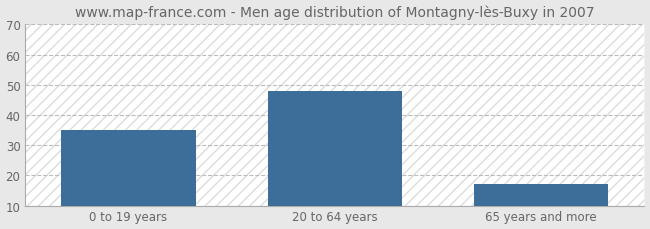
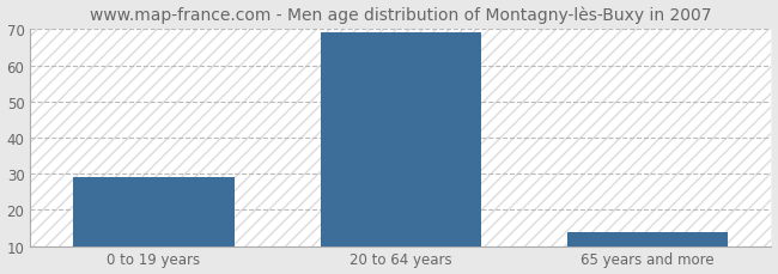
0 to 19 years: 35 -> 29
20 to 64 years: 48 -> 69
65 years and more: 17 -> 14
